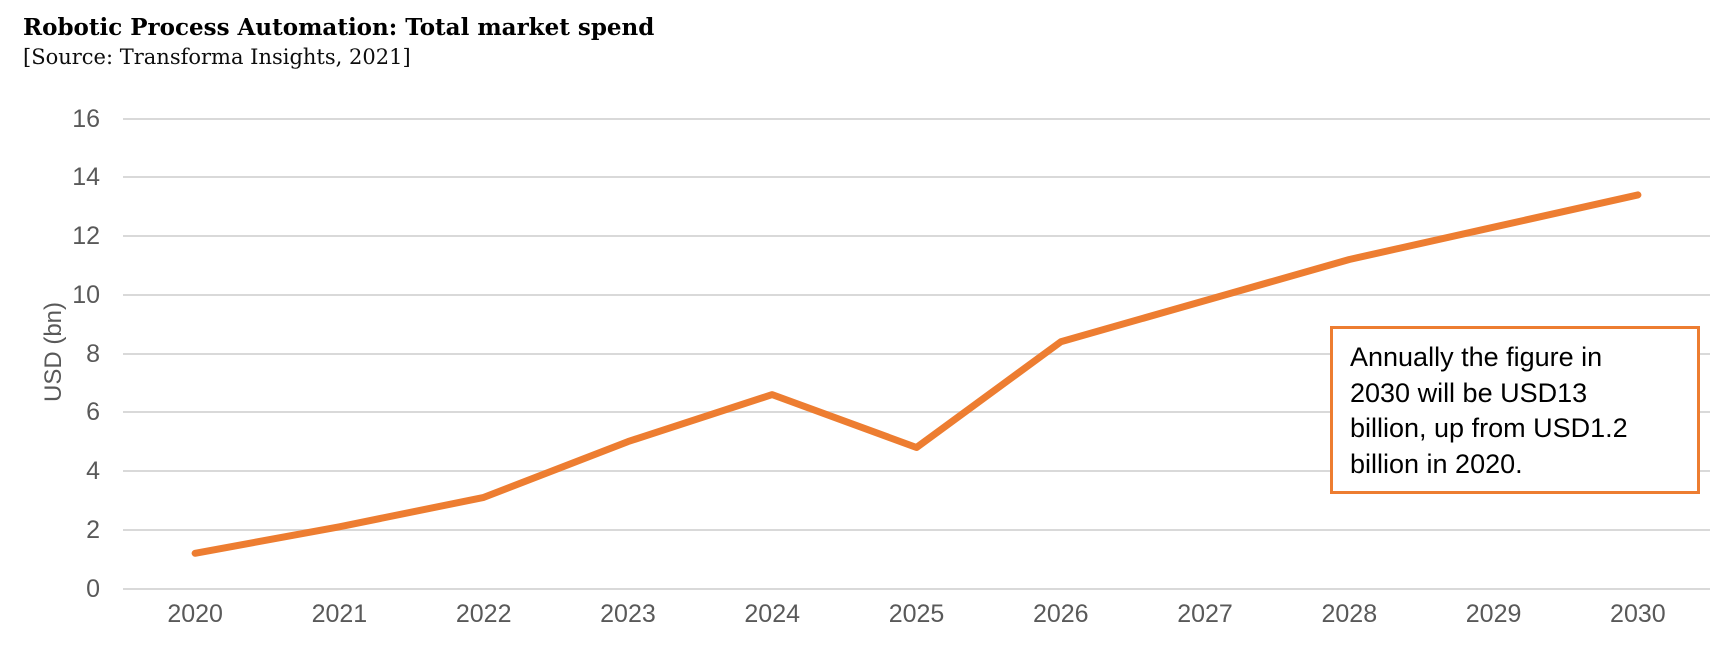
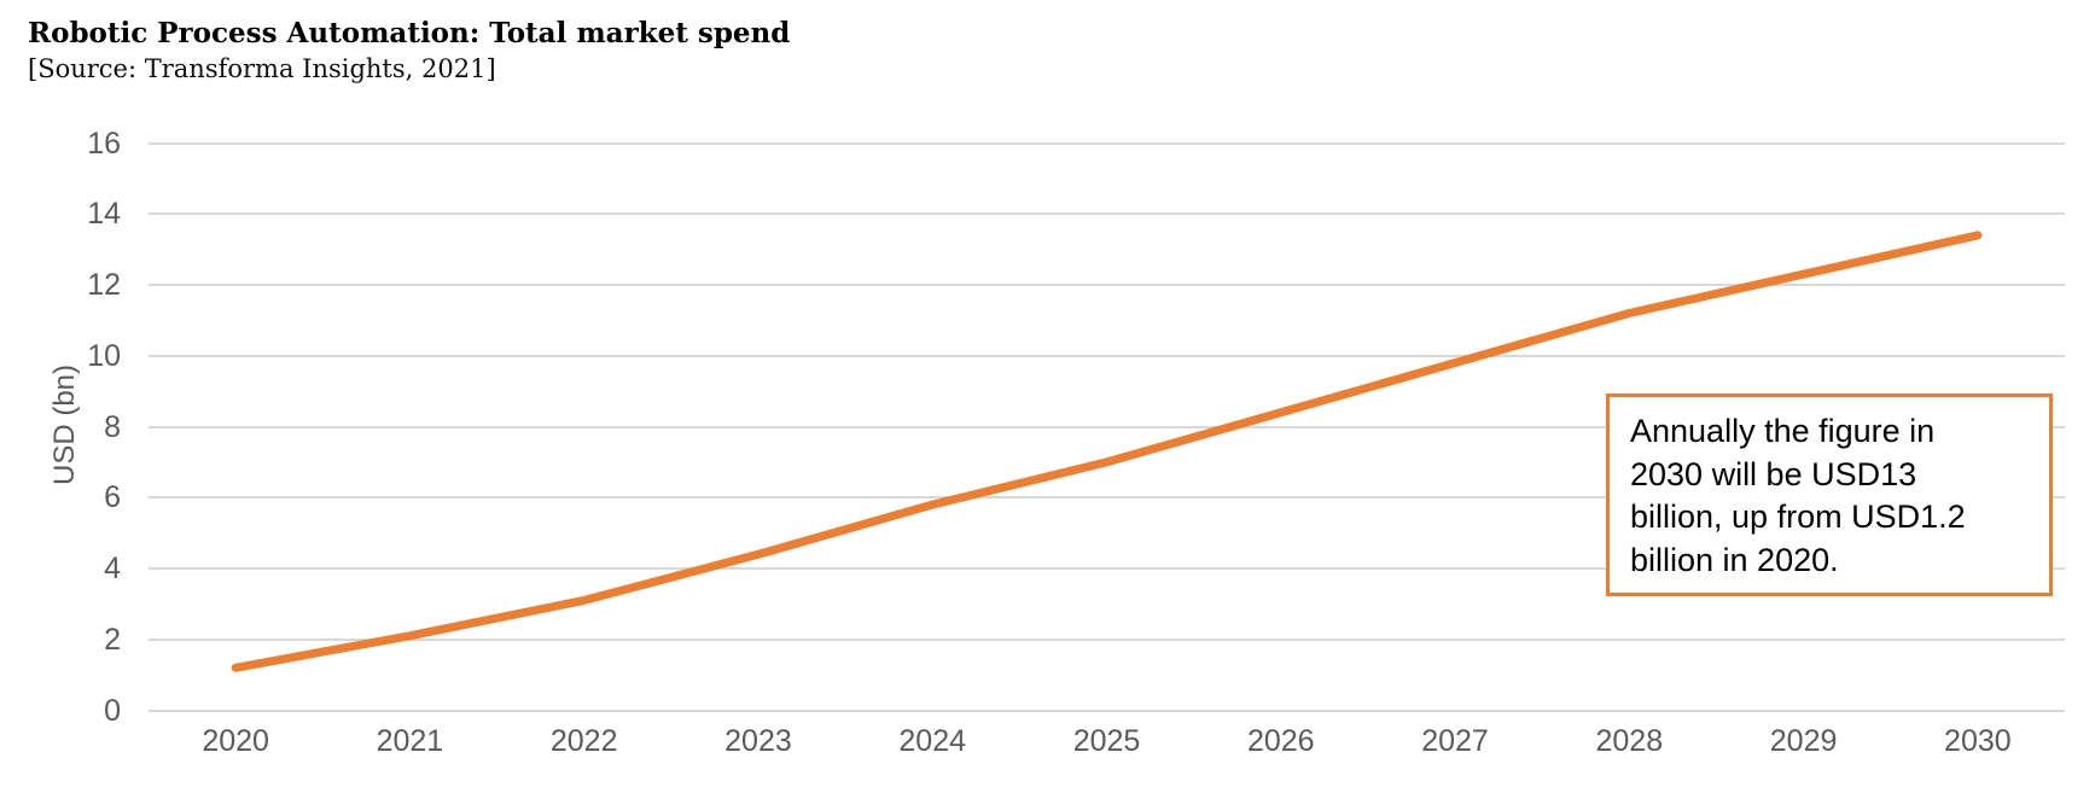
2023: 5.0 -> 4.4
2024: 6.6 -> 5.8
2025: 4.8 -> 7.0
